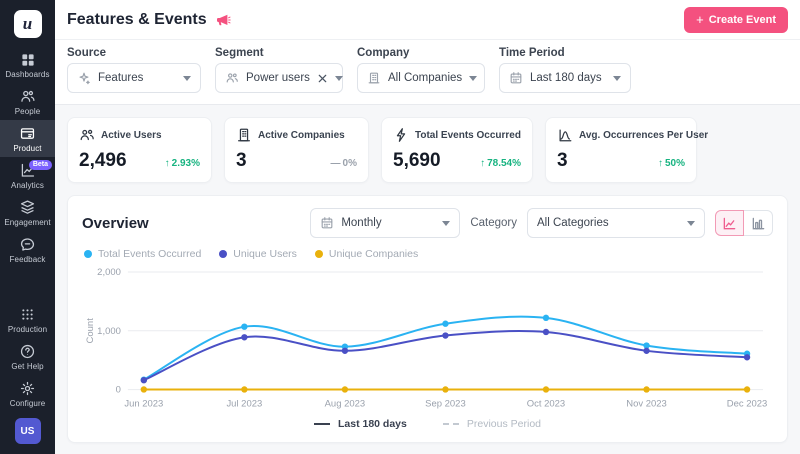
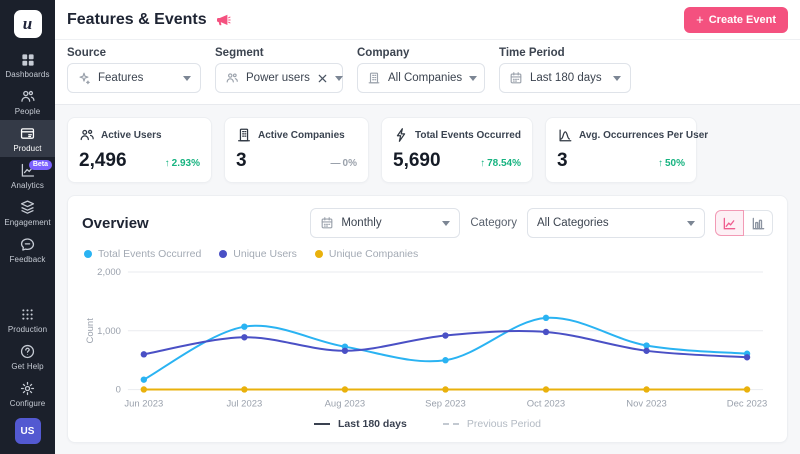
Unique Users/Jun 2023: 200 -> 600
Total Events Occurred/Sep 2023: 1100 -> 500
